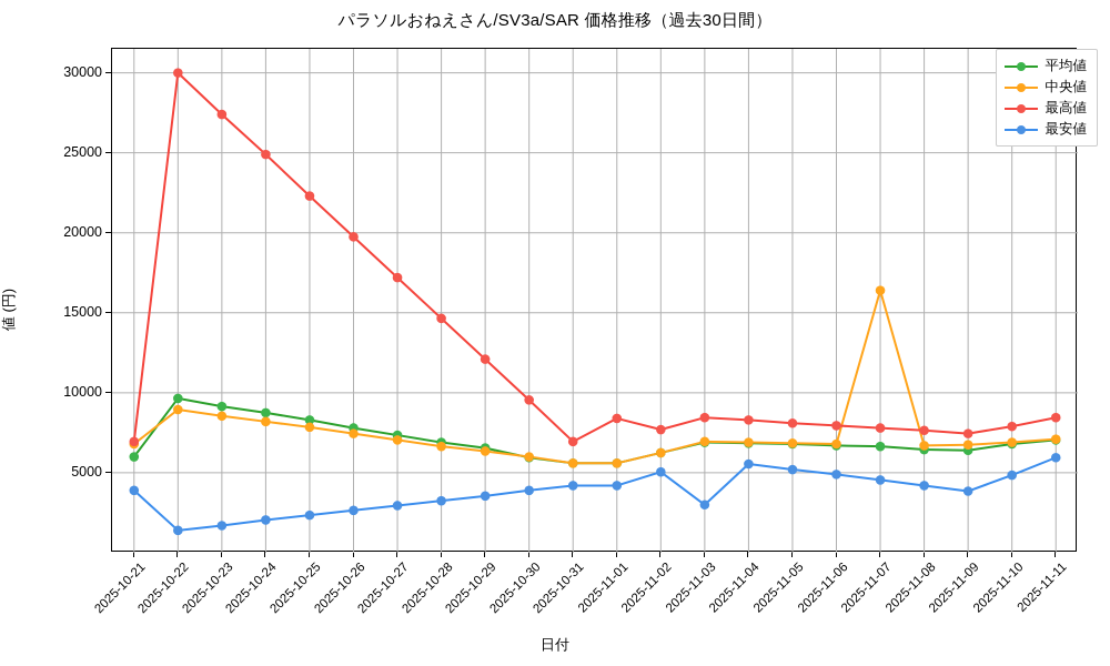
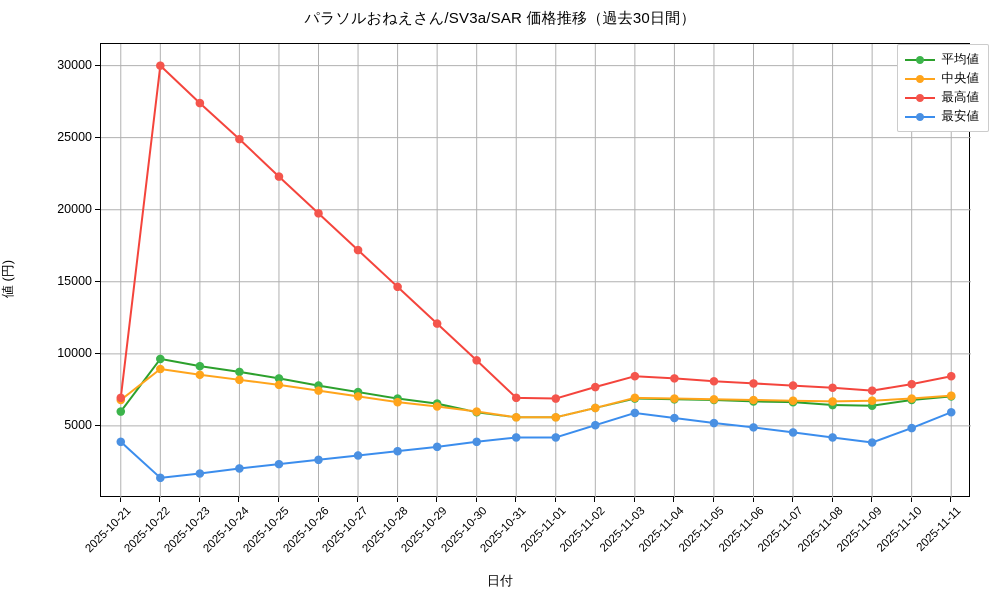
最高値/2025-11-01: 8400 -> 6900
最安値/2025-11-03: 3000 -> 5900
中央値/2025-11-07: 16400 -> 6800
